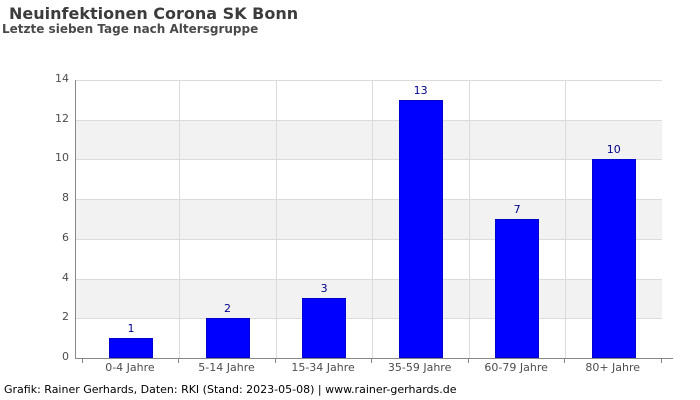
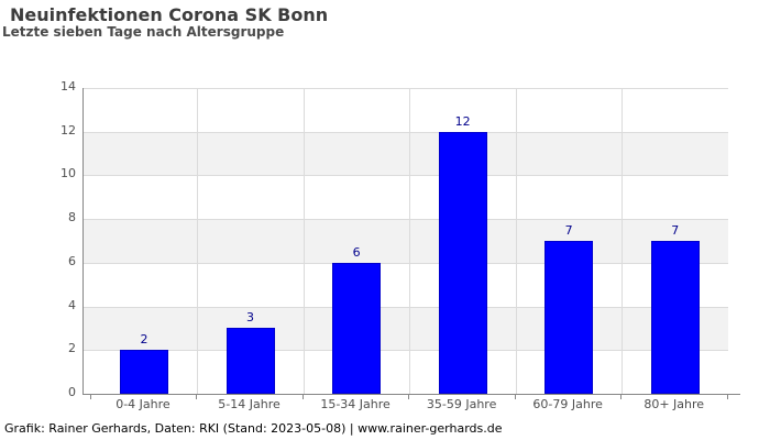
0-4 Jahre: 1 -> 2
5-14 Jahre: 2 -> 3
15-34 Jahre: 3 -> 6
35-59 Jahre: 13 -> 12
80+ Jahre: 10 -> 7
